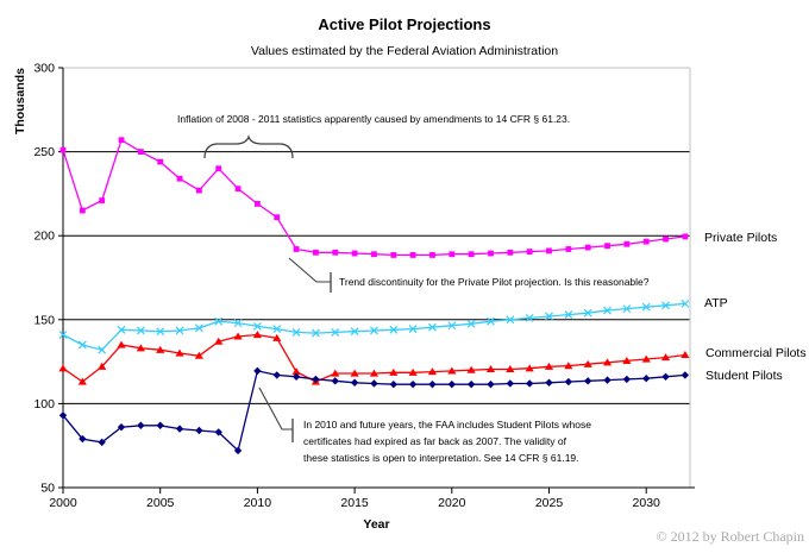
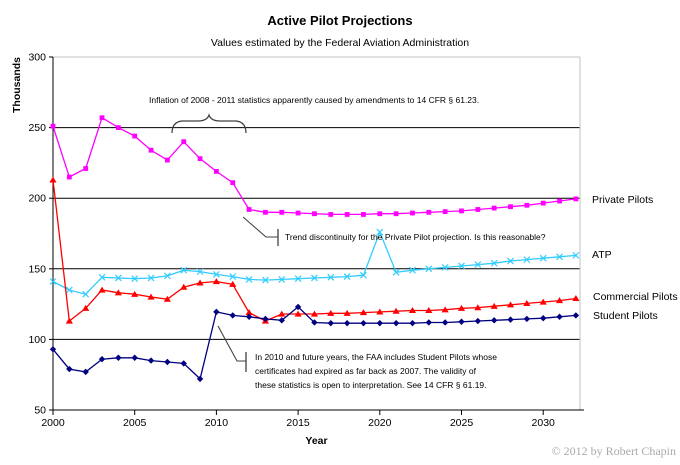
Commercial Pilots/2000: 121 -> 213
Student Pilots/2015: 112 -> 123
ATP/2020: 146 -> 176
